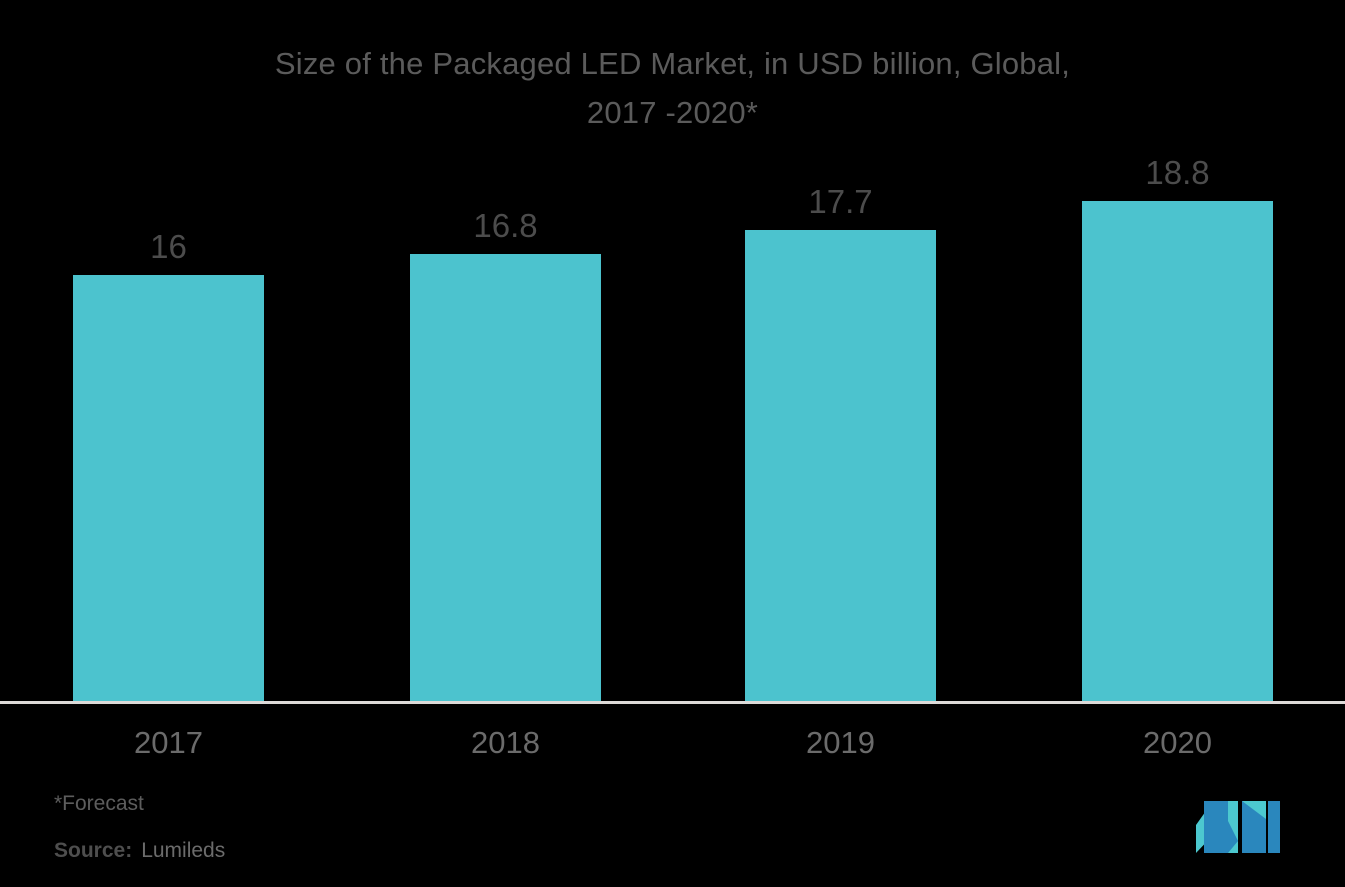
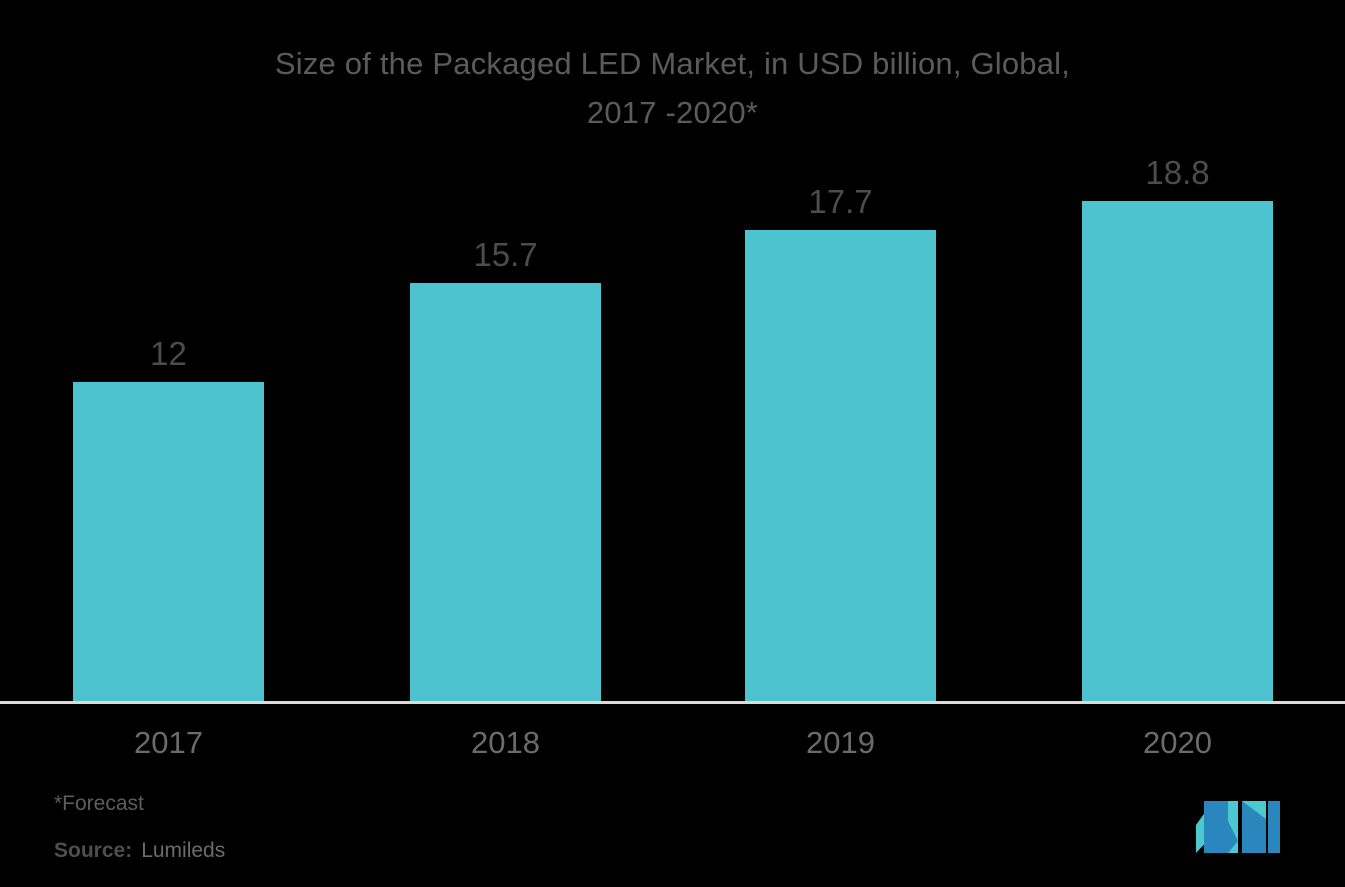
2017: 16 -> 12
2018: 16.8 -> 15.7
